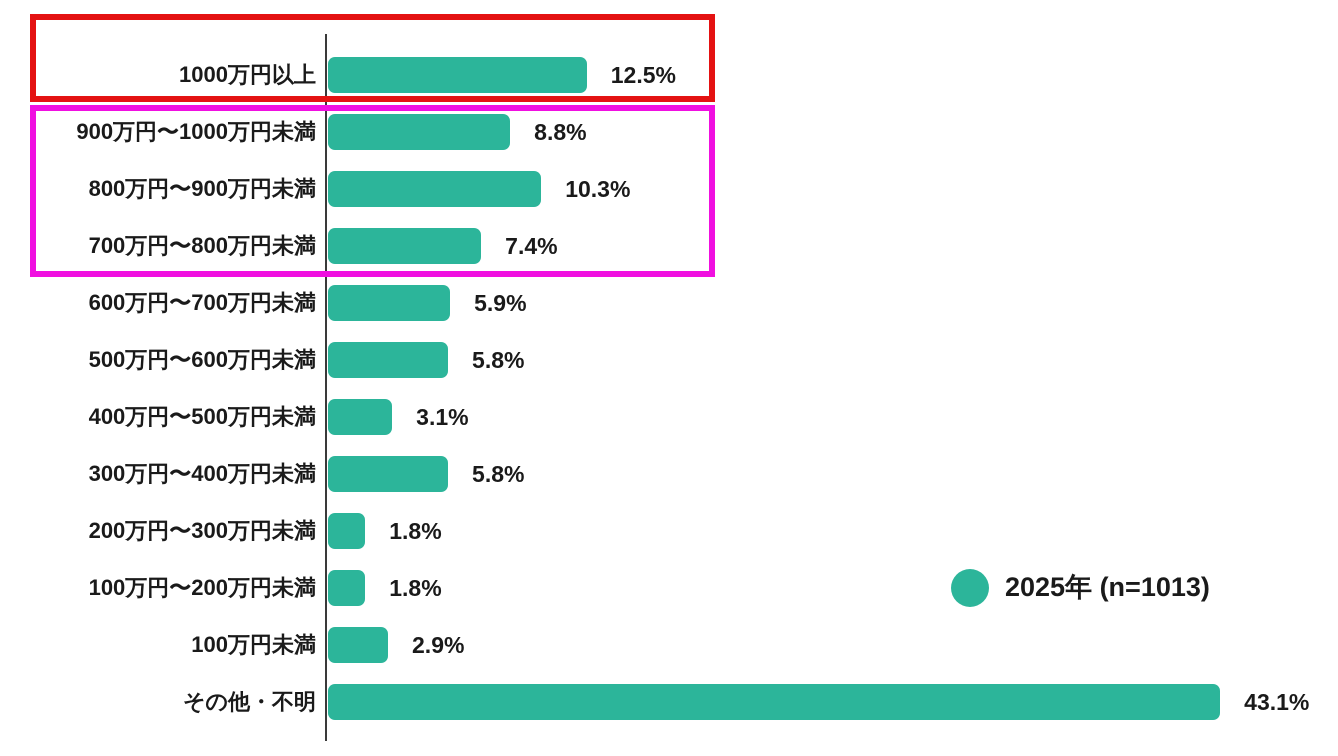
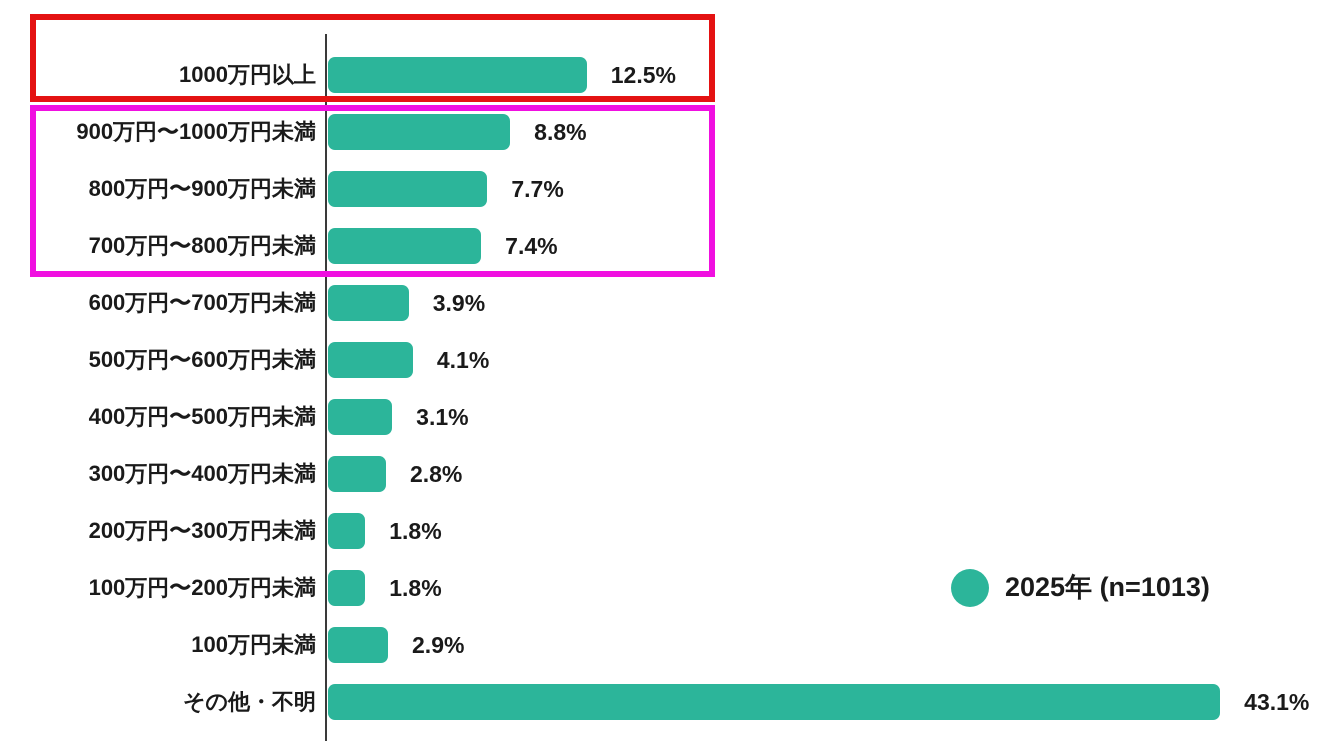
800万円〜900万円未満: 10.3% -> 7.7%
600万円〜700万円未満: 5.9% -> 3.9%
500万円〜600万円未満: 5.8% -> 4.1%
300万円〜400万円未満: 5.8% -> 2.8%
